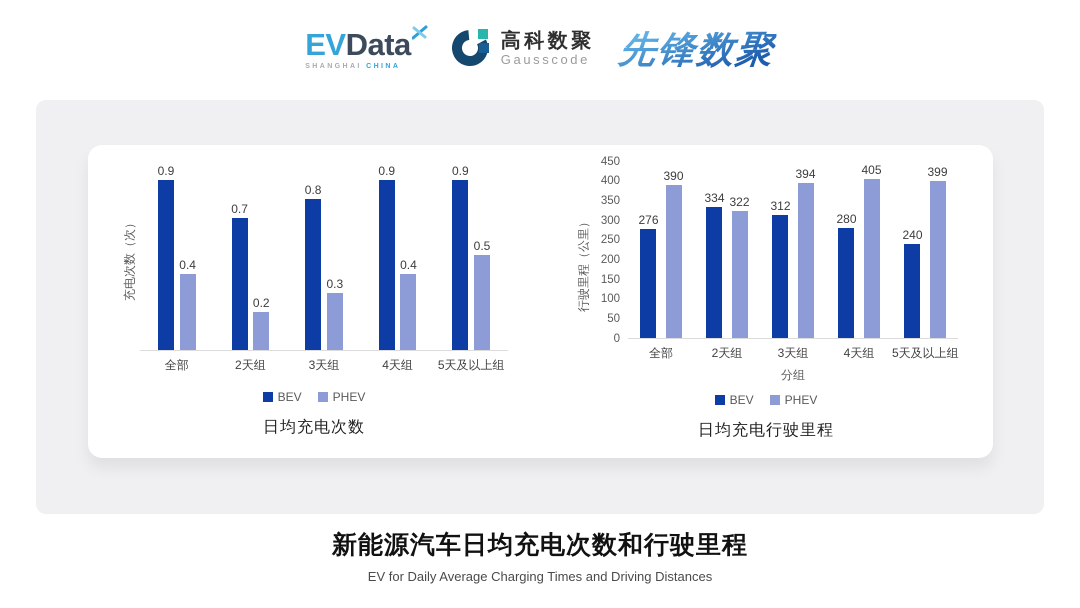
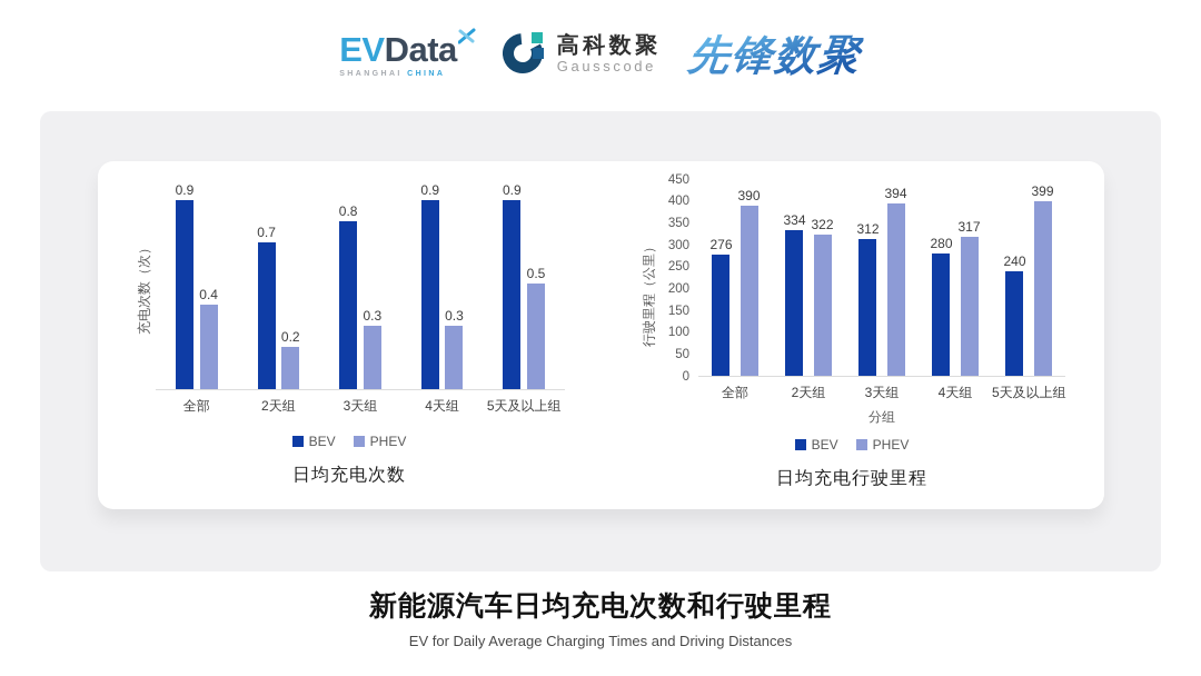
日均充电次数/PHEV/4天组: 0.4 -> 0.3
日均充电行驶里程/PHEV/4天组: 405 -> 317
